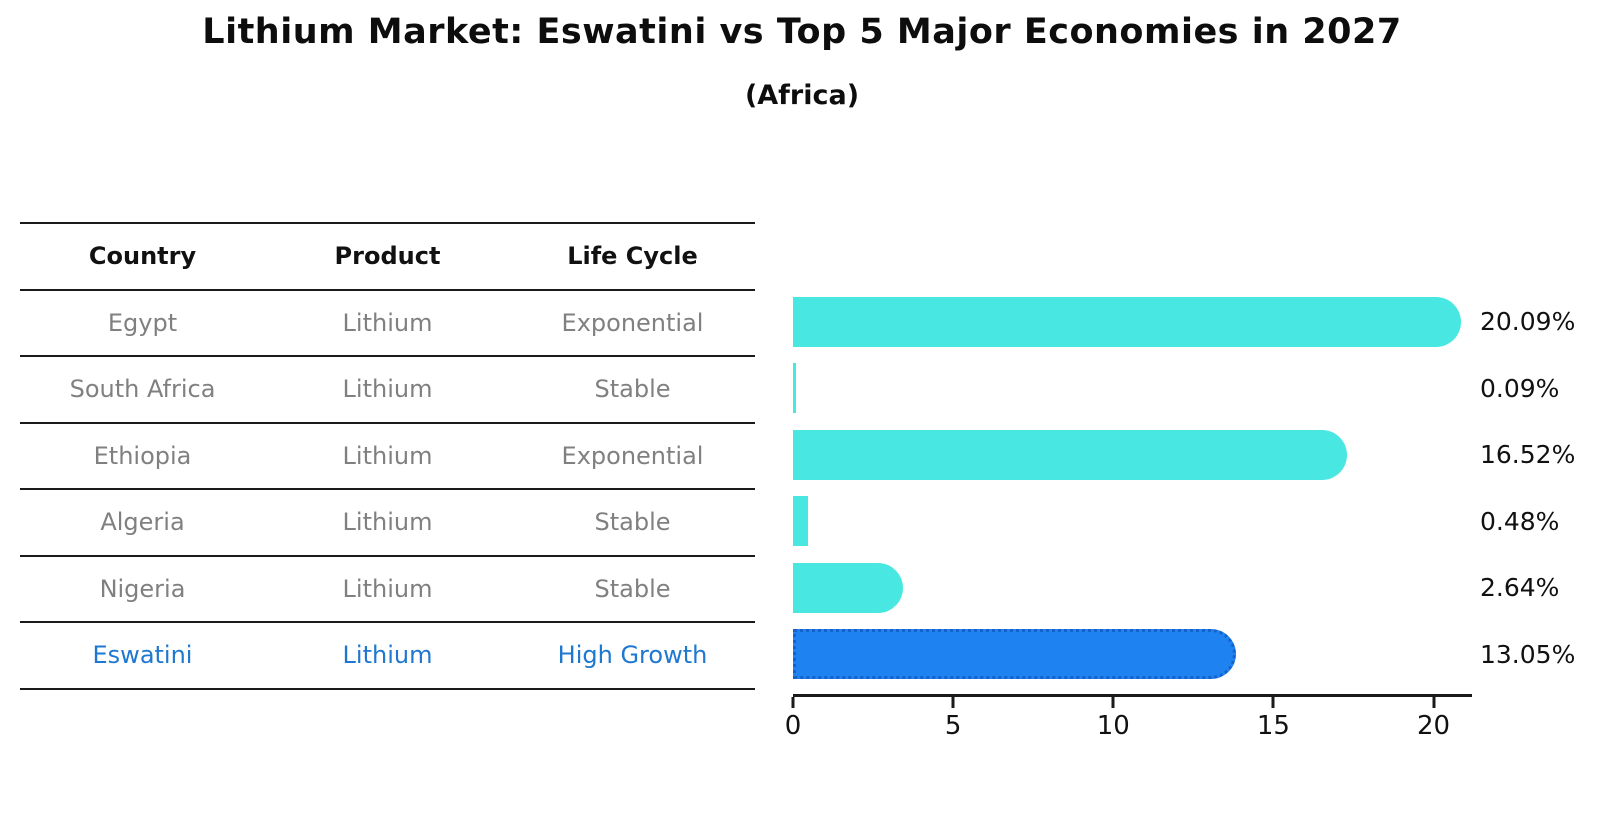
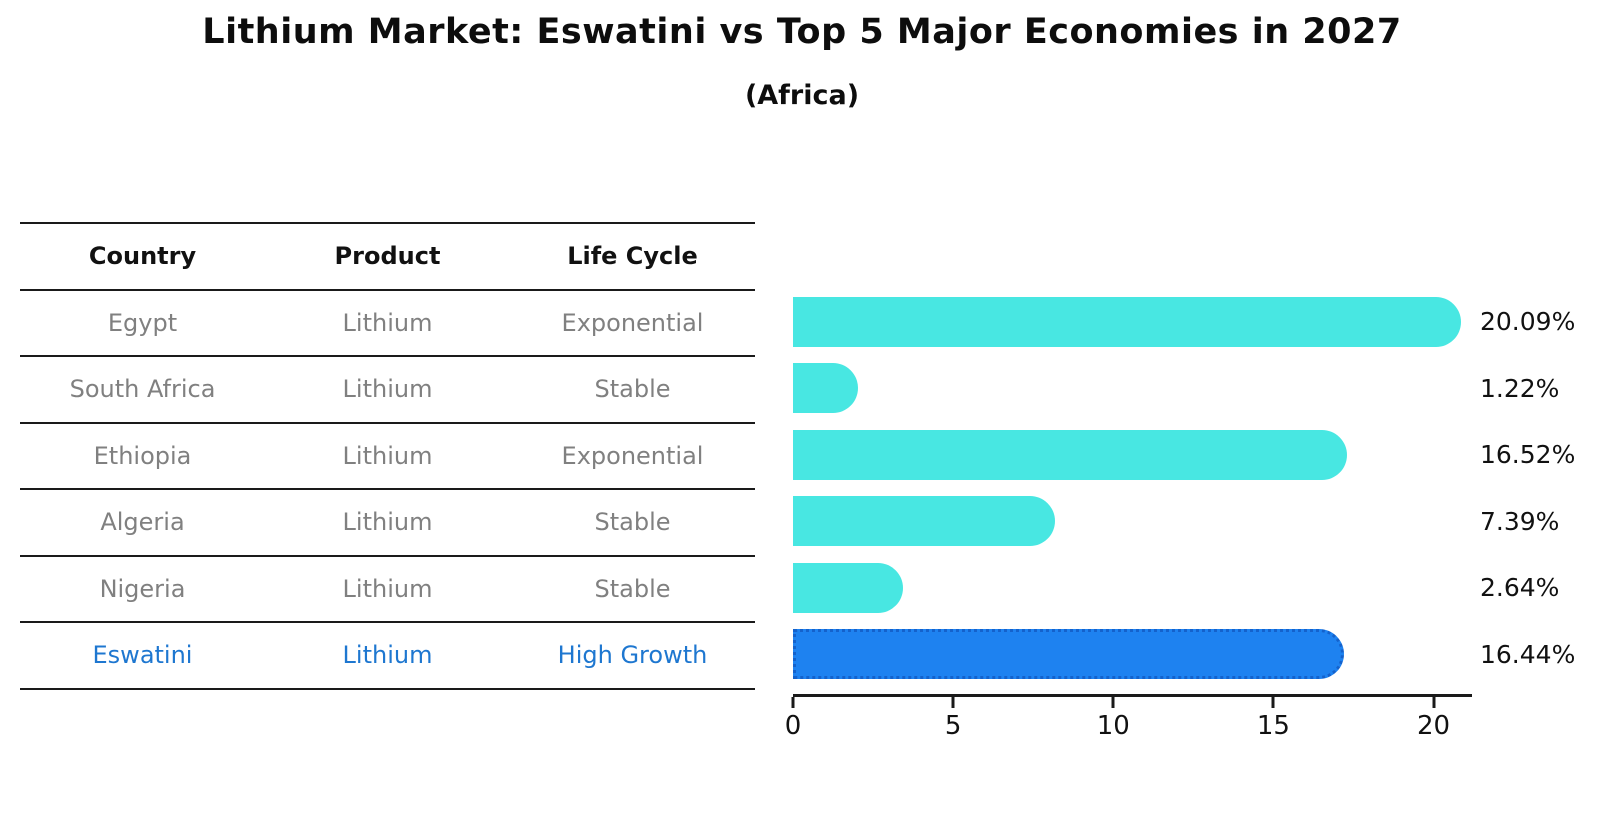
South Africa: 0.09% -> 1.22%
Algeria: 0.48% -> 7.39%
Eswatini: 13.05% -> 16.44%
